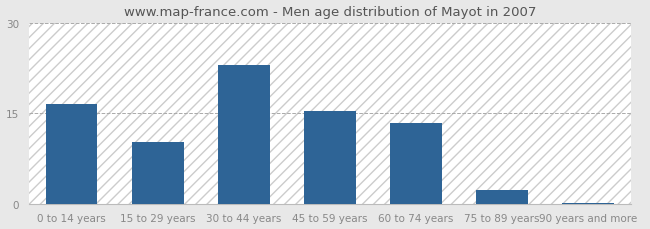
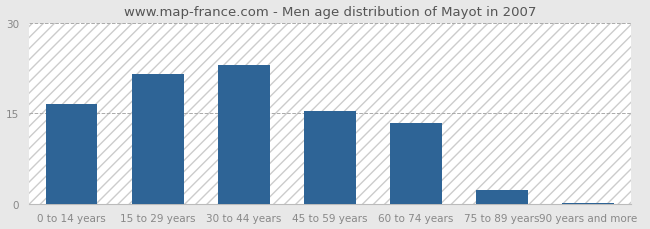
15 to 29 years: 10.2 -> 21.5
